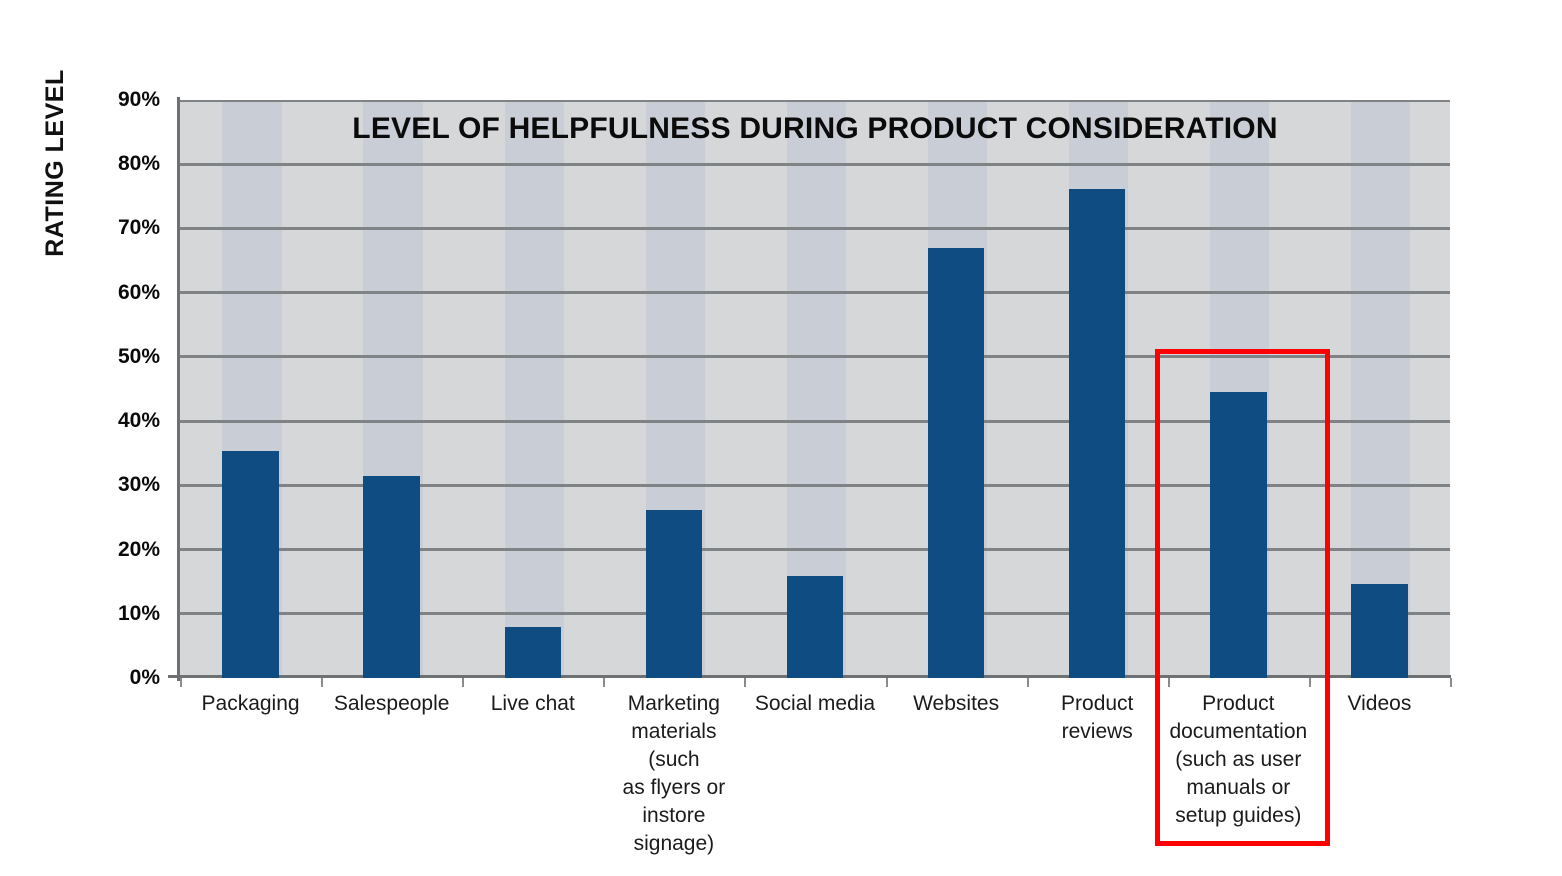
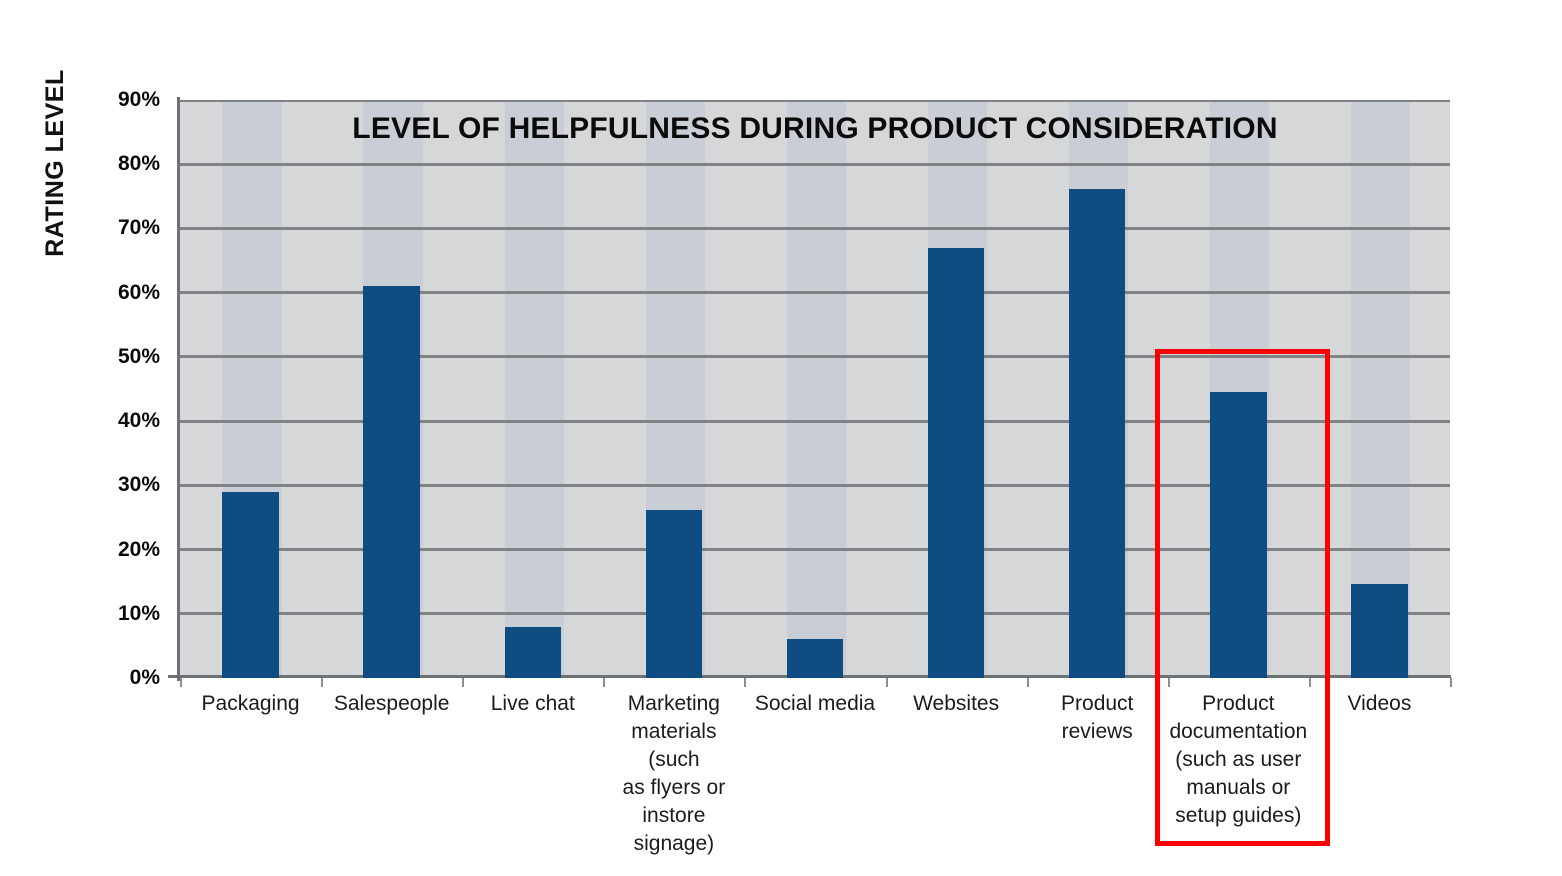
Packaging: 35% -> 29%
Salespeople: 32% -> 61%
Social media: 16% -> 6%
